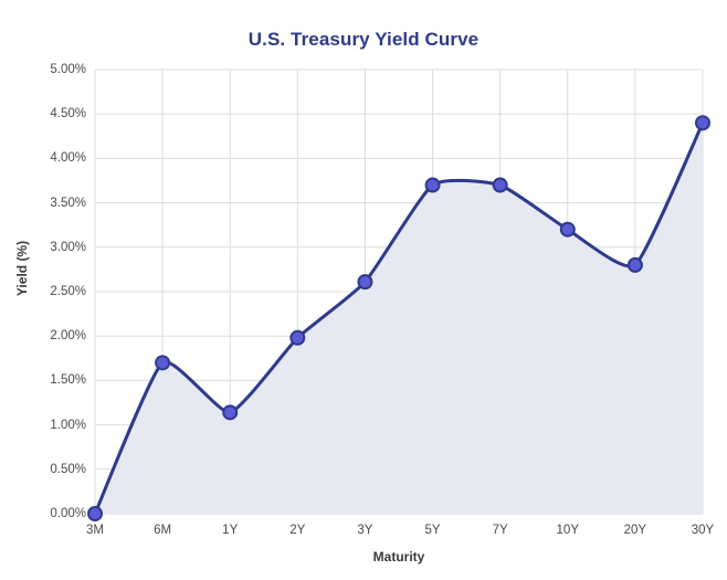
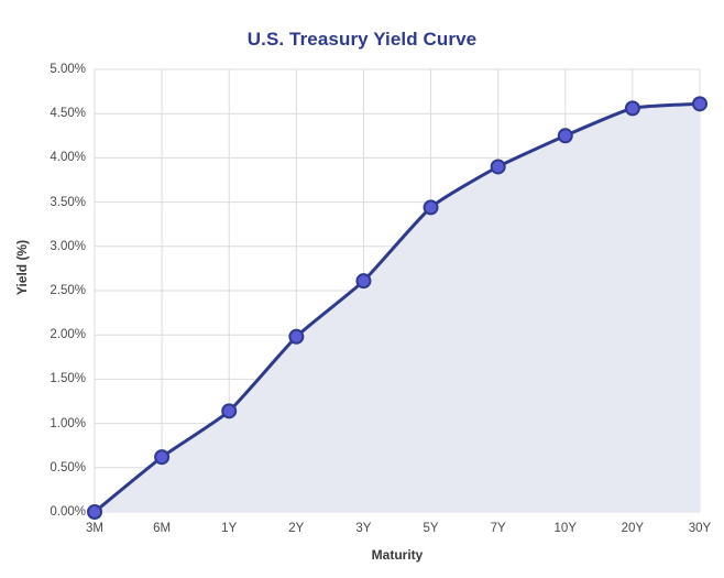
6M: 1.7% -> 0.6%
5Y: 3.7% -> 3.4%
7Y: 3.7% -> 3.9%
10Y: 3.2% -> 4.2%
20Y: 2.8% -> 4.6%
30Y: 4.4% -> 4.6%
